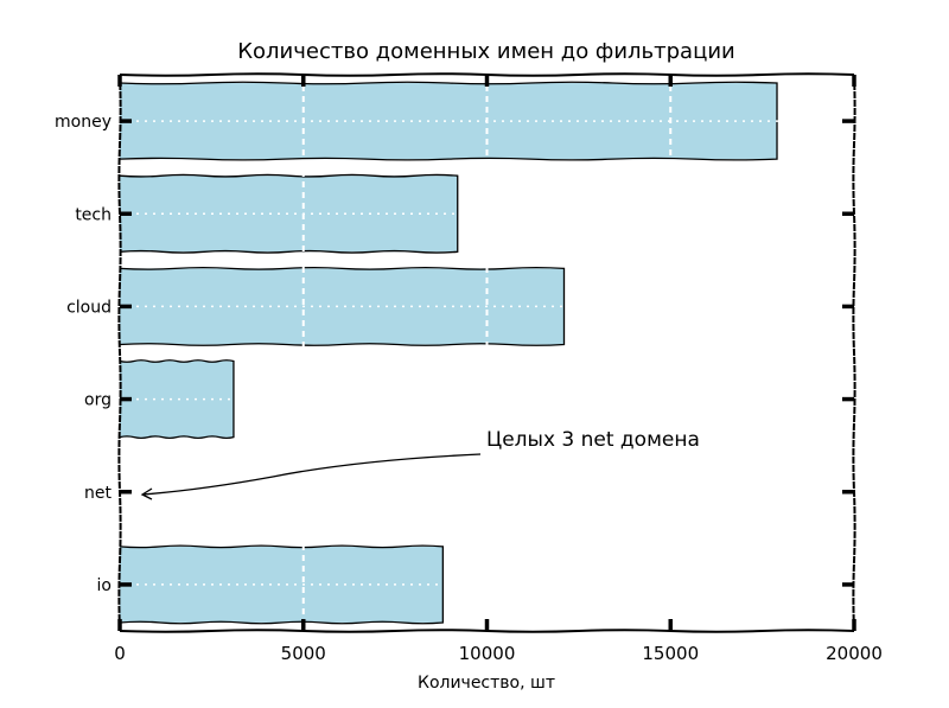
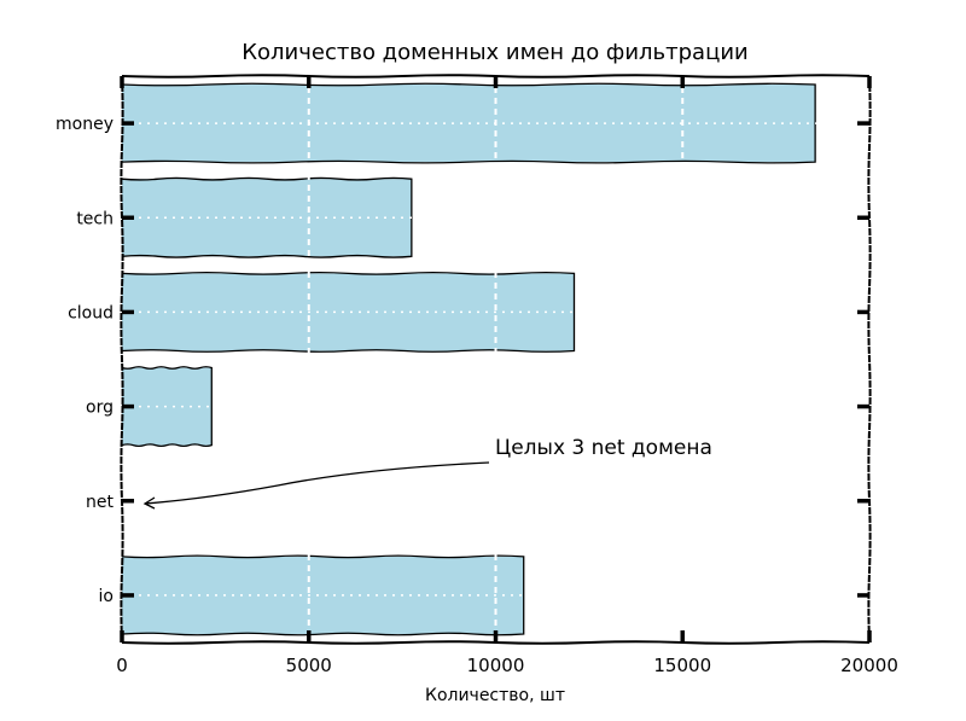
money: 17900 -> 18600
tech: 9200 -> 7800
org: 3100 -> 2400
io: 8800 -> 10800
